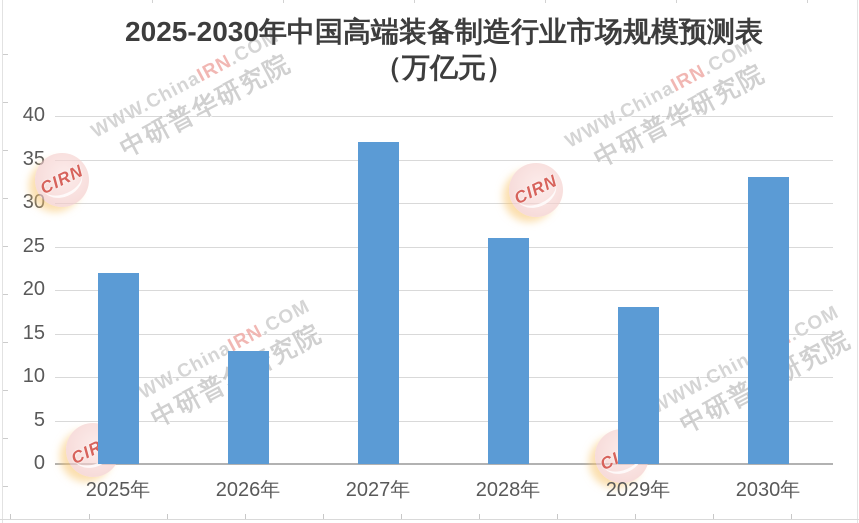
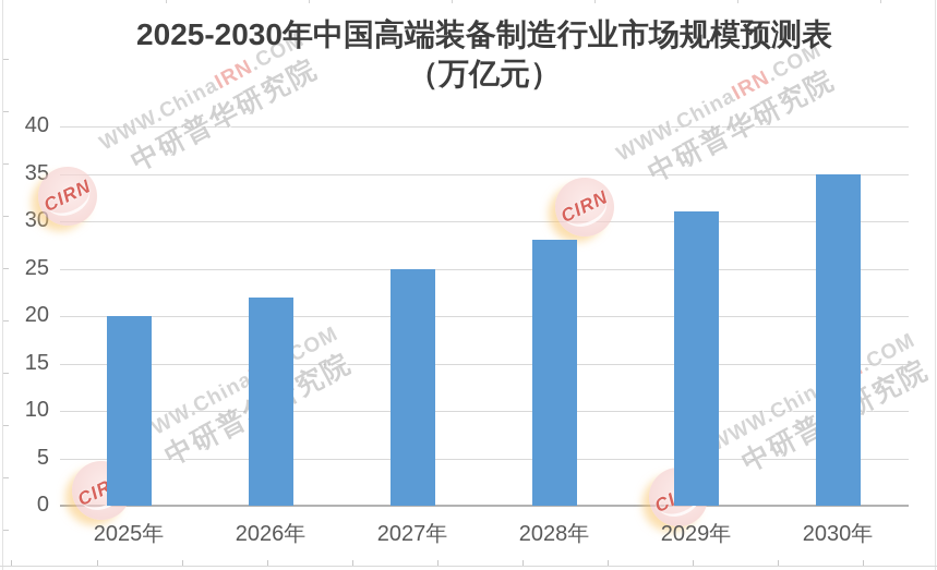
2025年: 22 -> 20
2026年: 13 -> 22
2027年: 37 -> 25
2028年: 26 -> 28
2029年: 18 -> 31
2030年: 33 -> 35
